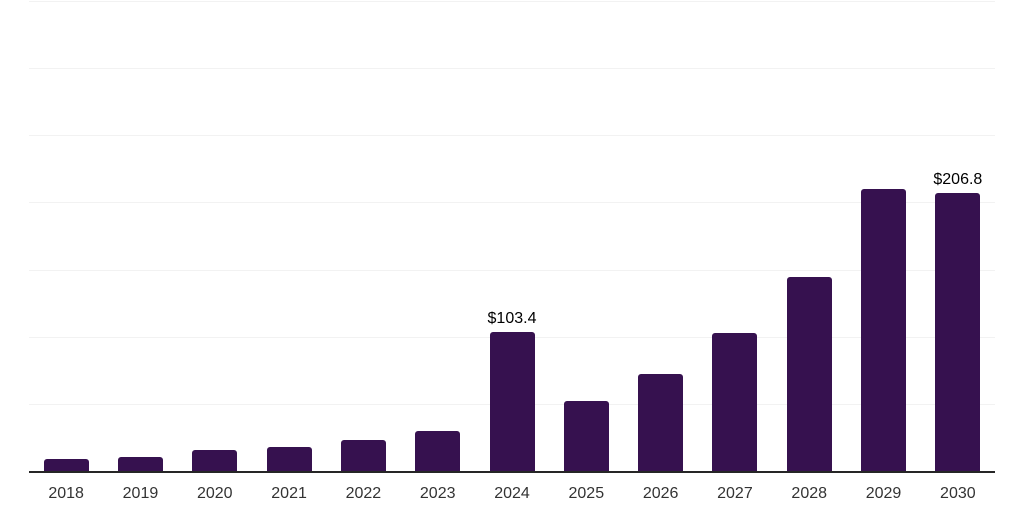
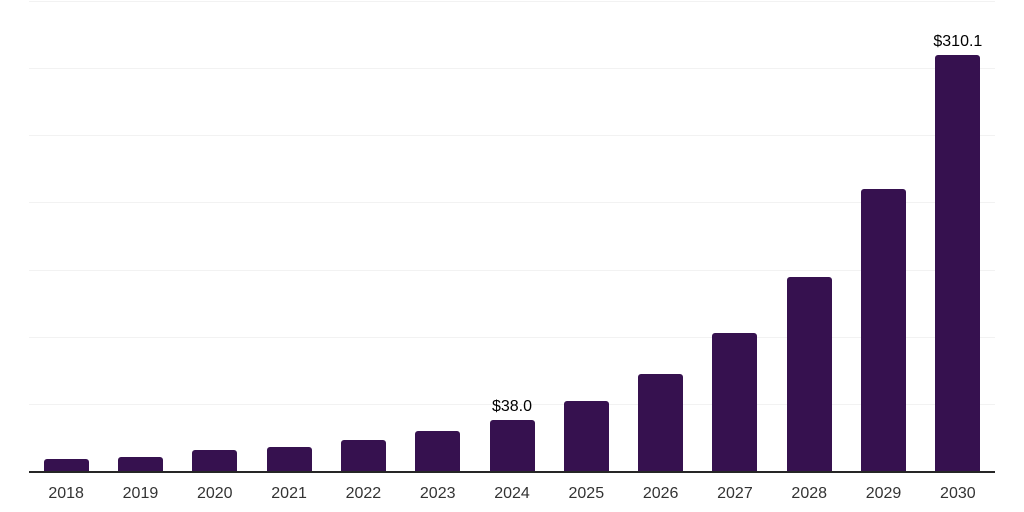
2024: $103.4 -> $38.0
2030: $206.8 -> $310.1
